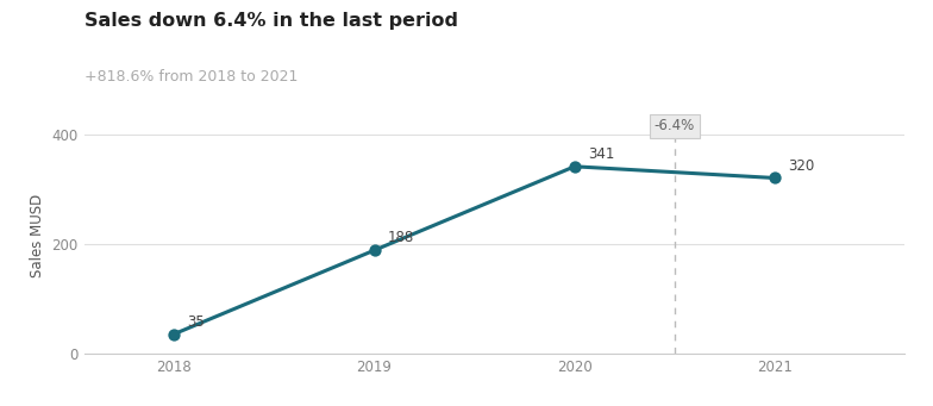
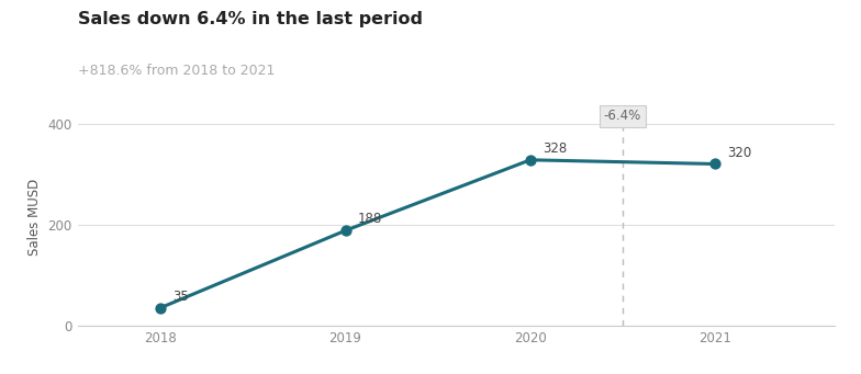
2020: 341 -> 328
